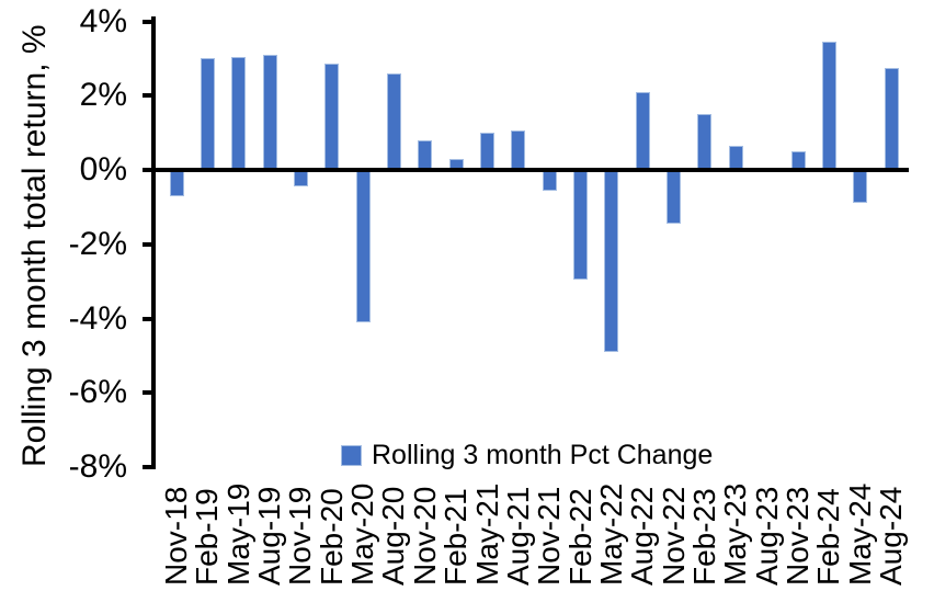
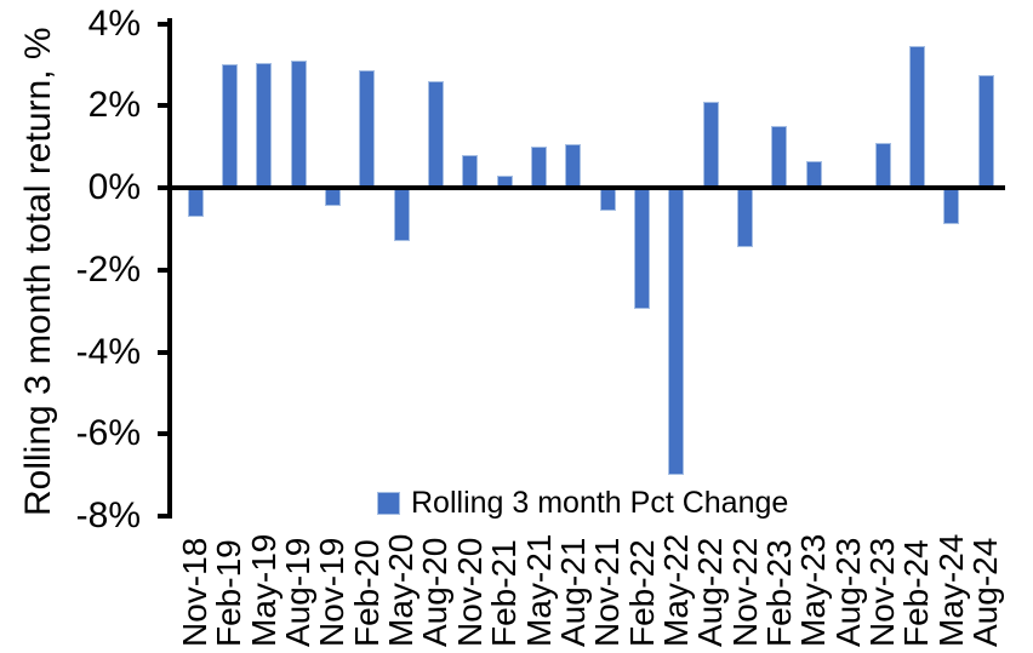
May-20: -4.1% -> -1.3%
May-22: -4.9% -> -7.0%
Nov-23: 0.5% -> 1.1%
